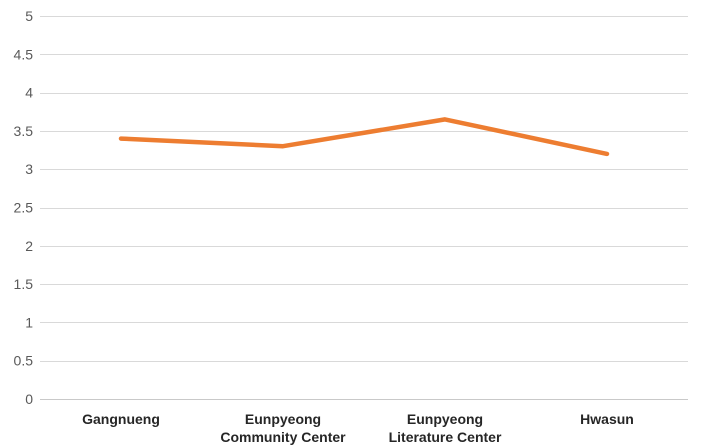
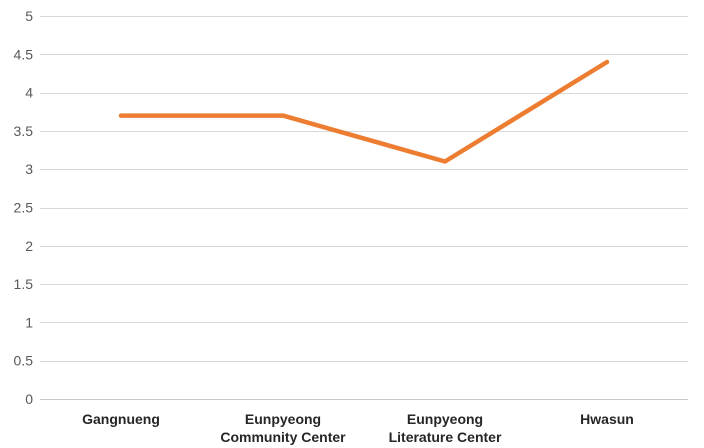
Gangnueng: 3.4 -> 3.7
Eunpyeong Community Center: 3.3 -> 3.7
Eunpyeong Literature Center: 3.6 -> 3.1
Hwasun: 3.2 -> 4.4
